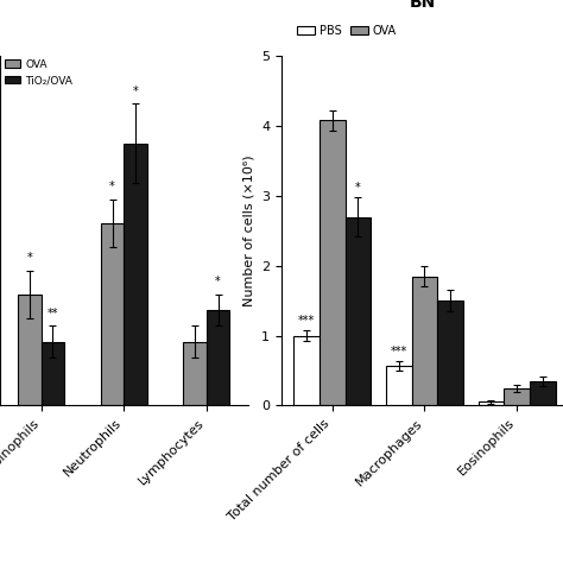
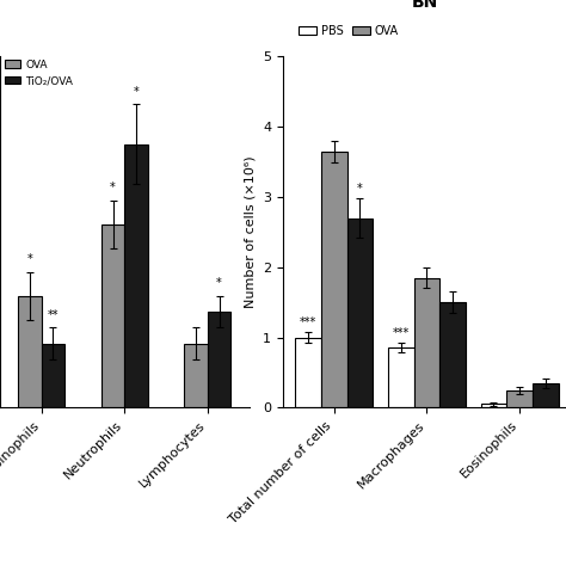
OVA/Total number of cells: 4.08 -> 3.65
PBS/Macrophages: 0.56 -> 0.85
